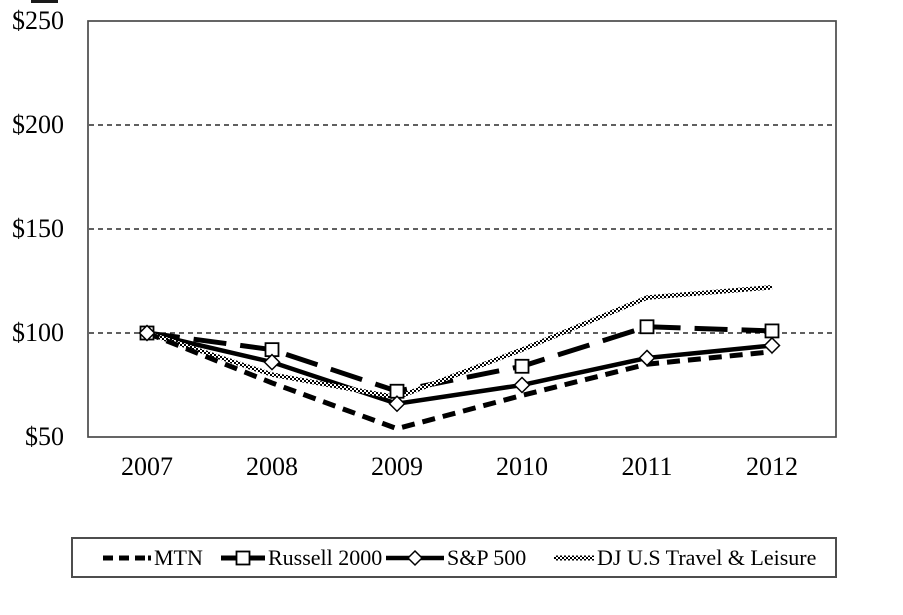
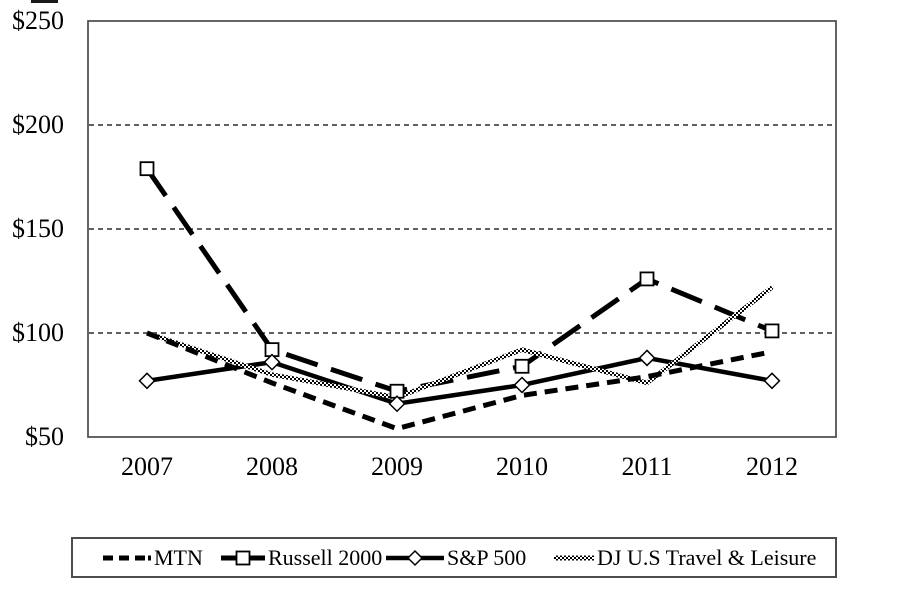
Russell 2000/2007: $100 -> $179
S&P 500/2007: $100 -> $77
MTN/2011: $85 -> $79
Russell 2000/2011: $103 -> $126
DJ U.S Travel & Leisure/2011: $117 -> $76
S&P 500/2012: $94 -> $77
